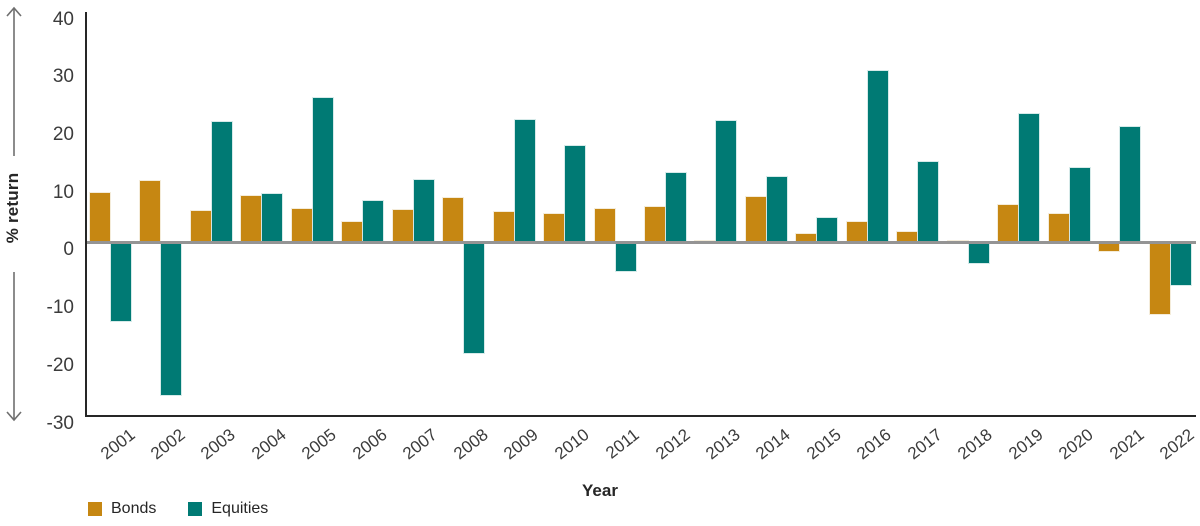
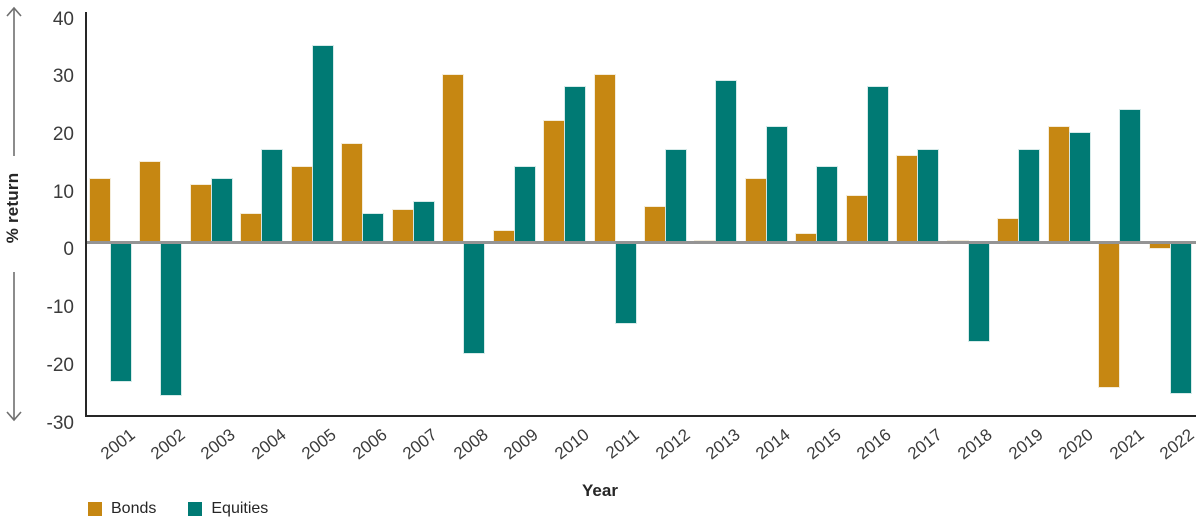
Bonds/2001: 8 -> 11
Equities/2001: -14 -> -24
Bonds/2002: 11 -> 14
Bonds/2003: 6 -> 10
Equities/2003: 21 -> 11
Bonds/2004: 8 -> 5
Equities/2004: 8 -> 16
Bonds/2005: 6 -> 13
Equities/2005: 25 -> 34
Bonds/2006: 4 -> 17
Equities/2006: 7 -> 5
Equities/2007: 11 -> 7
Bonds/2008: 8 -> 29
Bonds/2009: 5 -> 2
Equities/2009: 21 -> 13
Bonds/2010: 5 -> 21
Equities/2010: 17 -> 27
Bonds/2011: 6 -> 29
Equities/2011: -5 -> -14
Equities/2012: 12 -> 16
Equities/2013: 21 -> 28
Bonds/2014: 8 -> 11
Equities/2014: 11 -> 20
Equities/2015: 4 -> 13
Bonds/2016: 4 -> 8
Equities/2016: 30 -> 27
Bonds/2017: 2 -> 15
Equities/2017: 14 -> 16
Equities/2018: -4 -> -17
Bonds/2019: 6 -> 4
Equities/2019: 22 -> 16
Bonds/2020: 5 -> 20
Equities/2020: 13 -> 19
Bonds/2021: -2 -> -25
Equities/2021: 20 -> 23
Bonds/2022: -12 -> -1
Equities/2022: -7 -> -26
